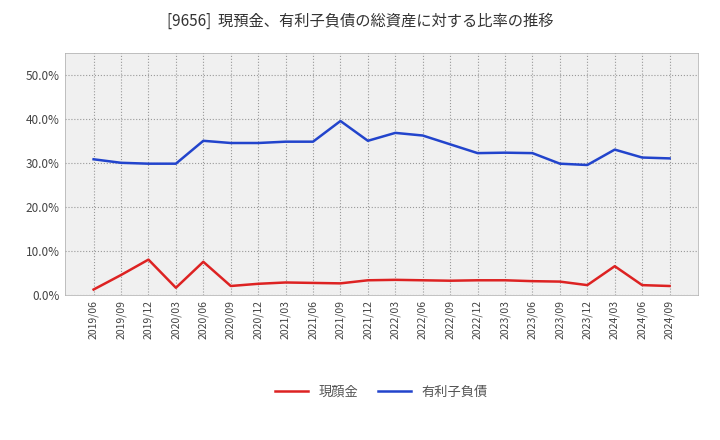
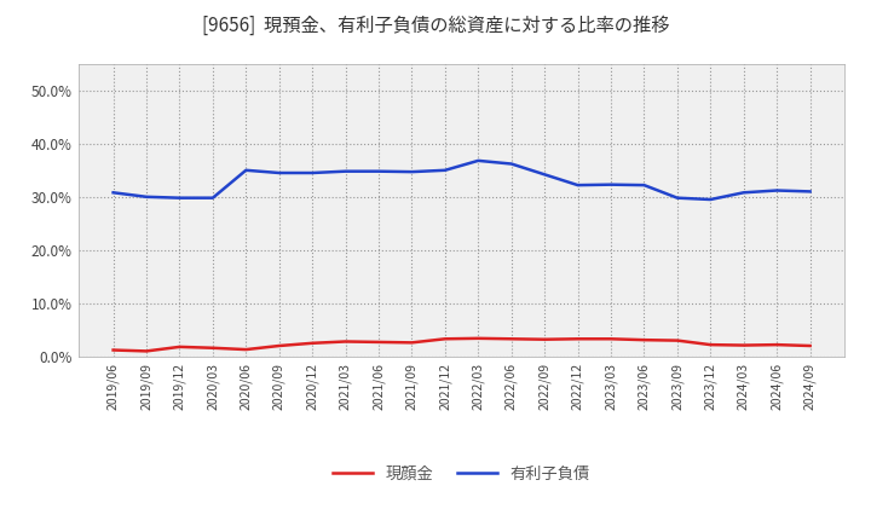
現顔金/2019/09: 4.5% -> 1.0%
現顔金/2019/12: 8.0% -> 1.8%
現顔金/2020/06: 7.5% -> 1.3%
有利子負債/2021/09: 39.5% -> 34.7%
現顔金/2024/03: 6.5% -> 2.1%
有利子負債/2024/03: 33.0% -> 30.8%
